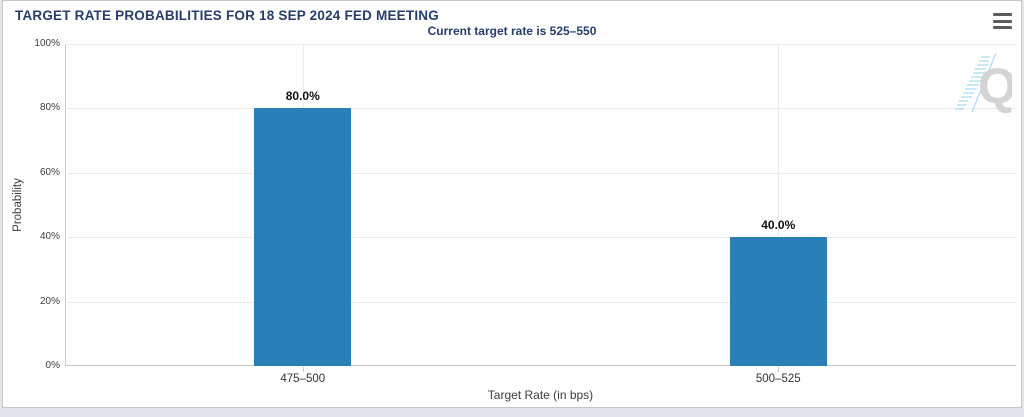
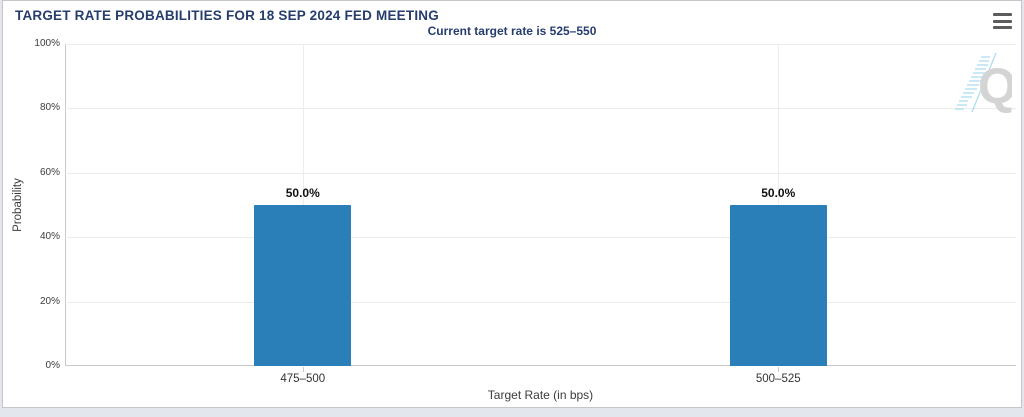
475–500: 80.0% -> 50.0%
500–525: 40.0% -> 50.0%
